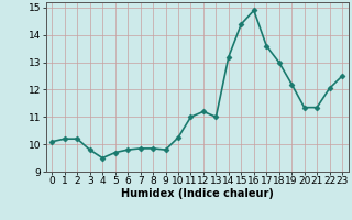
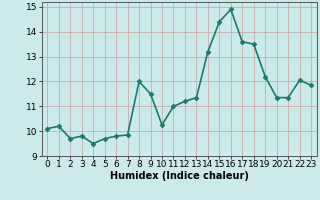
2: 10.20 -> 9.70
8: 9.85 -> 12.00
9: 9.80 -> 11.50
13: 11.00 -> 11.35
18: 13.00 -> 13.50
23: 12.50 -> 11.85
